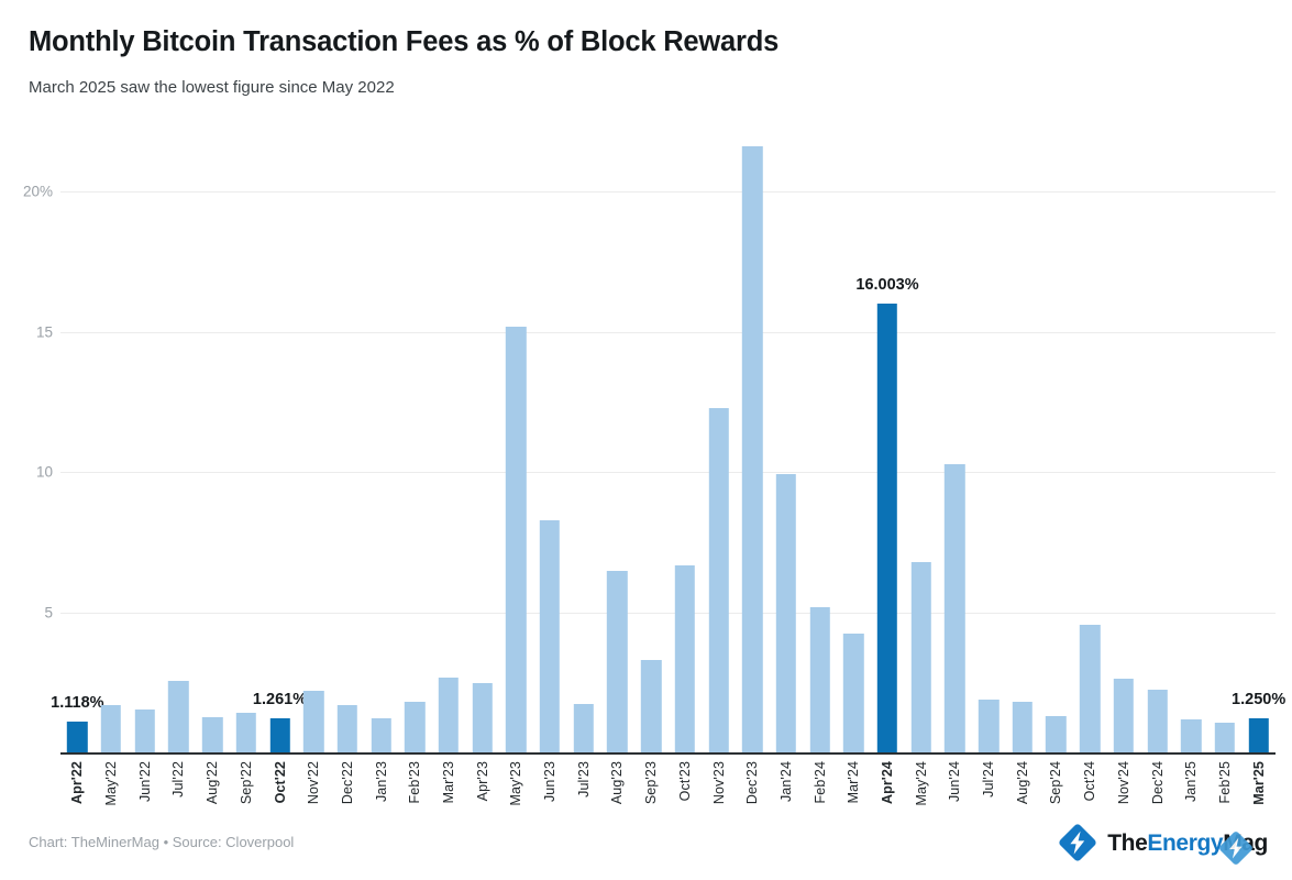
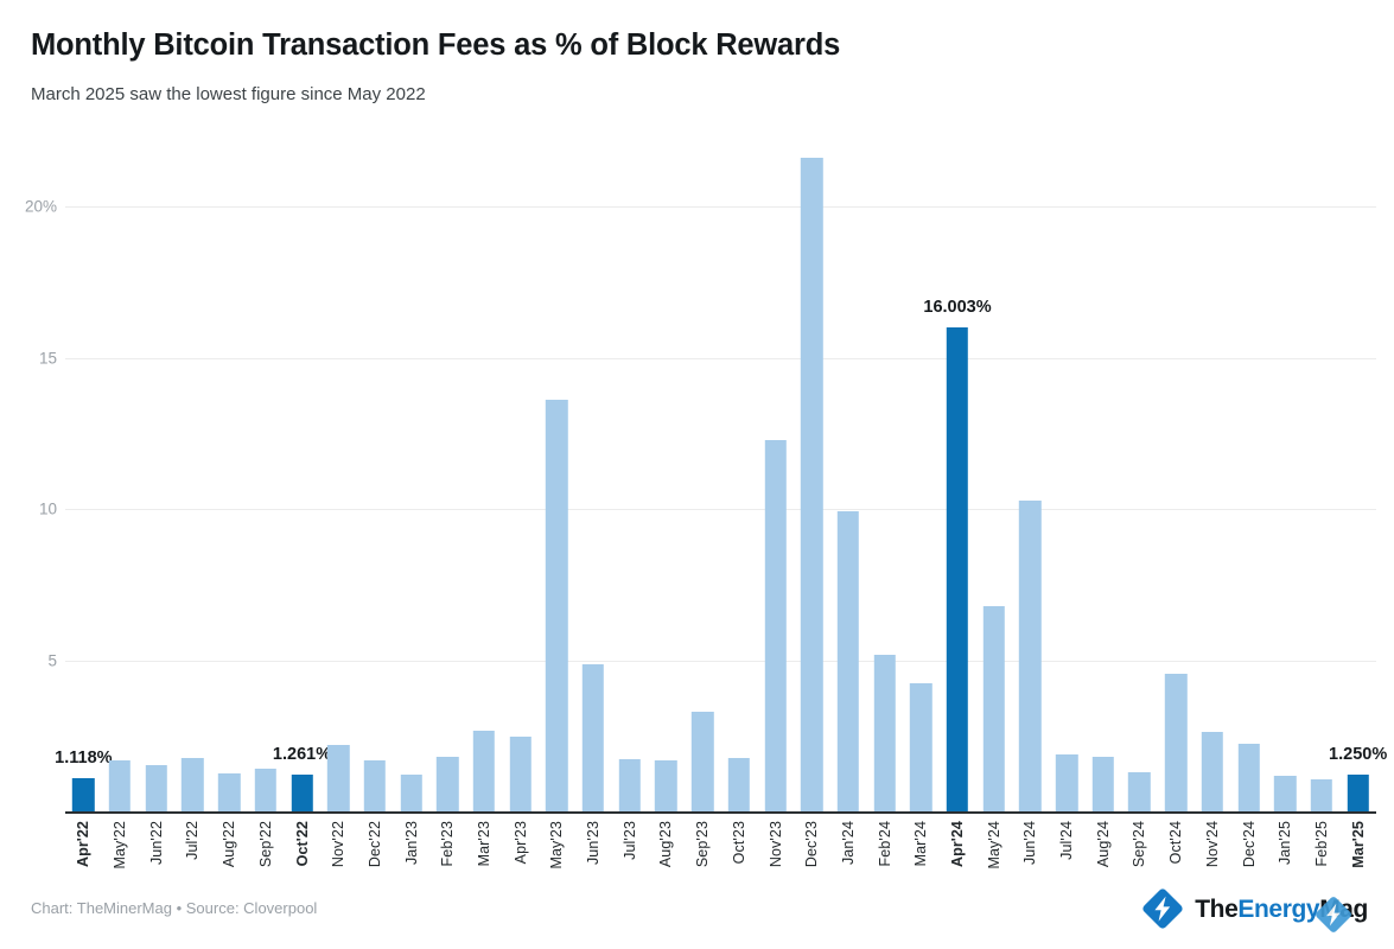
Jul'22: 2.6% -> 1.8%
May'23: 15.2% -> 13.6%
Jun'23: 8.3% -> 4.9%
Aug'23: 6.5% -> 1.7%
Oct'23: 6.7% -> 1.8%
